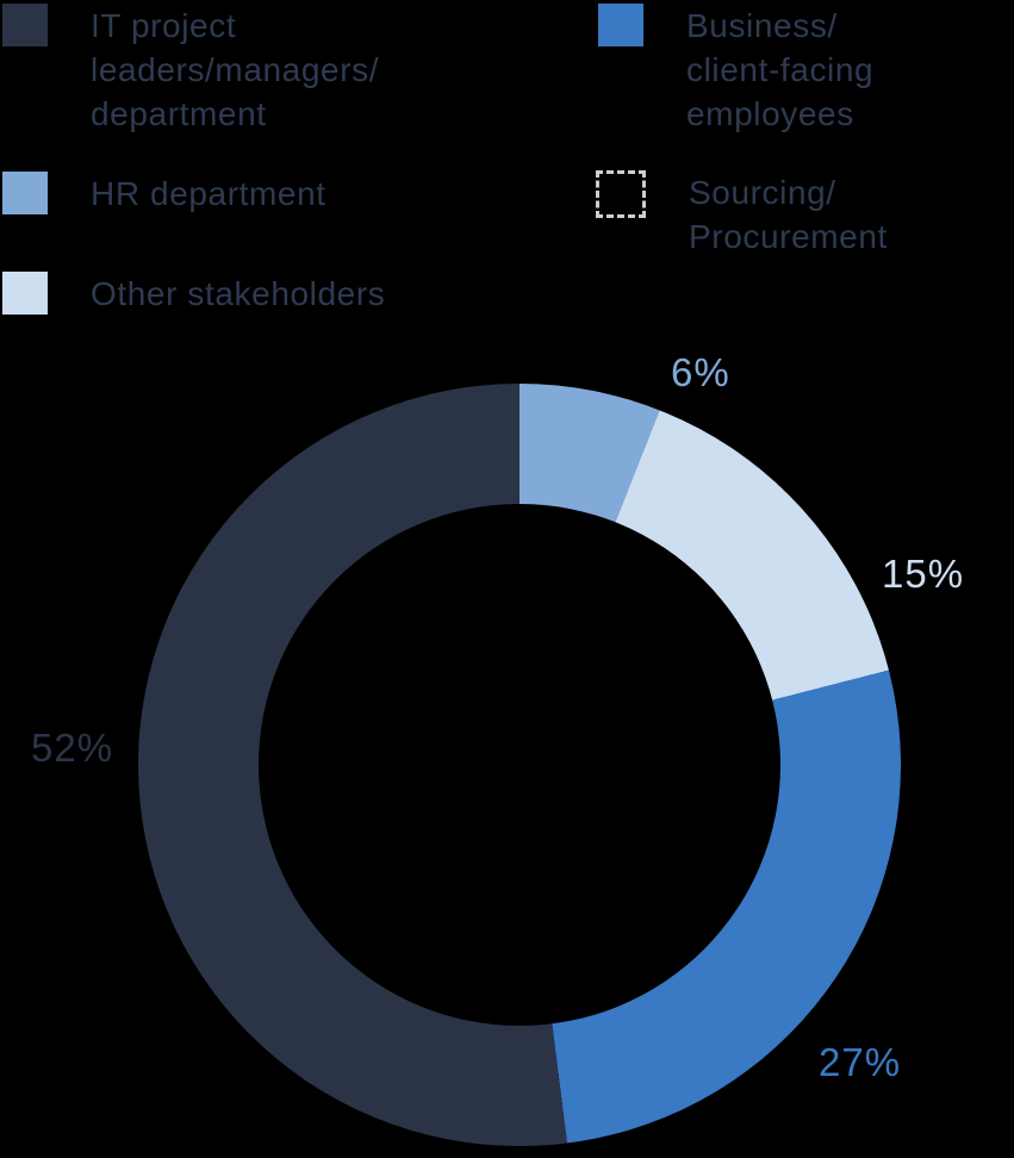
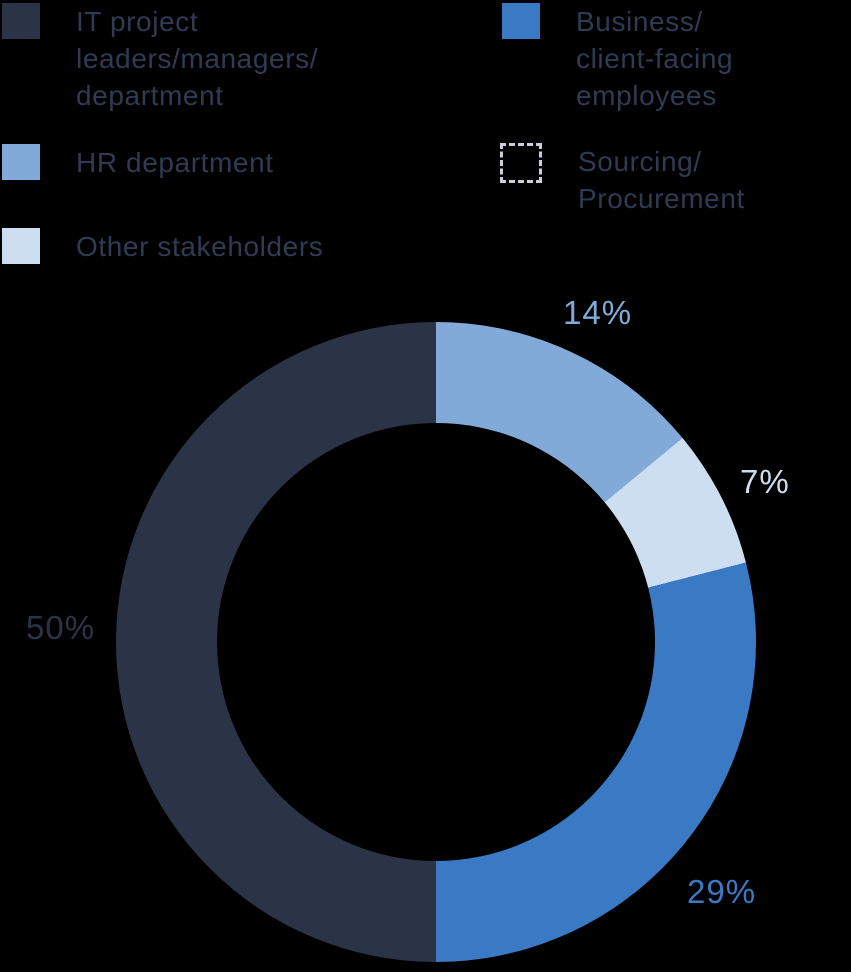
HR department: 6% -> 14%
Other stakeholders: 15% -> 7%
Business/client-facing employees: 27% -> 29%
IT project leaders/managers/department: 52% -> 50%
